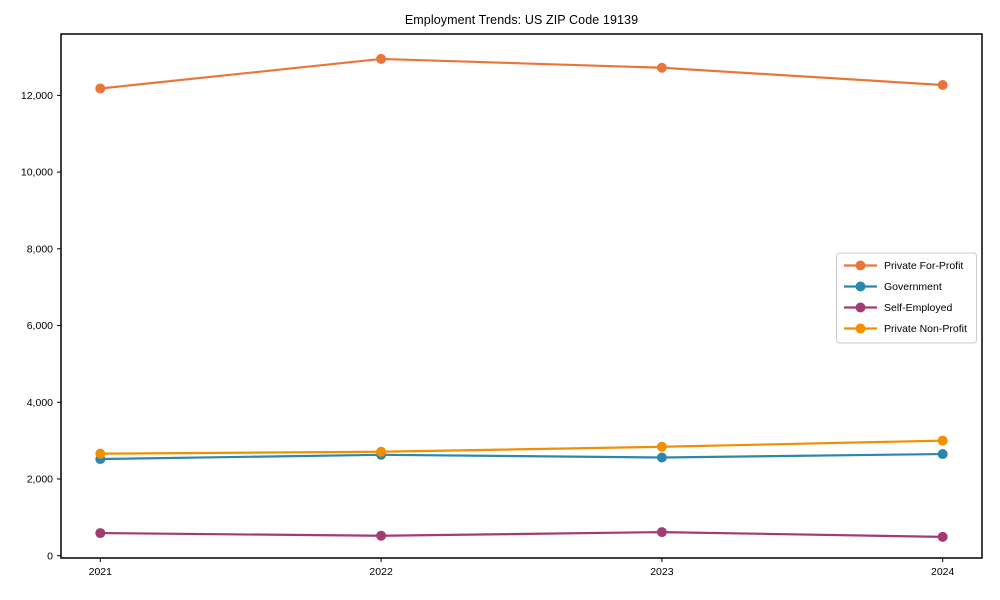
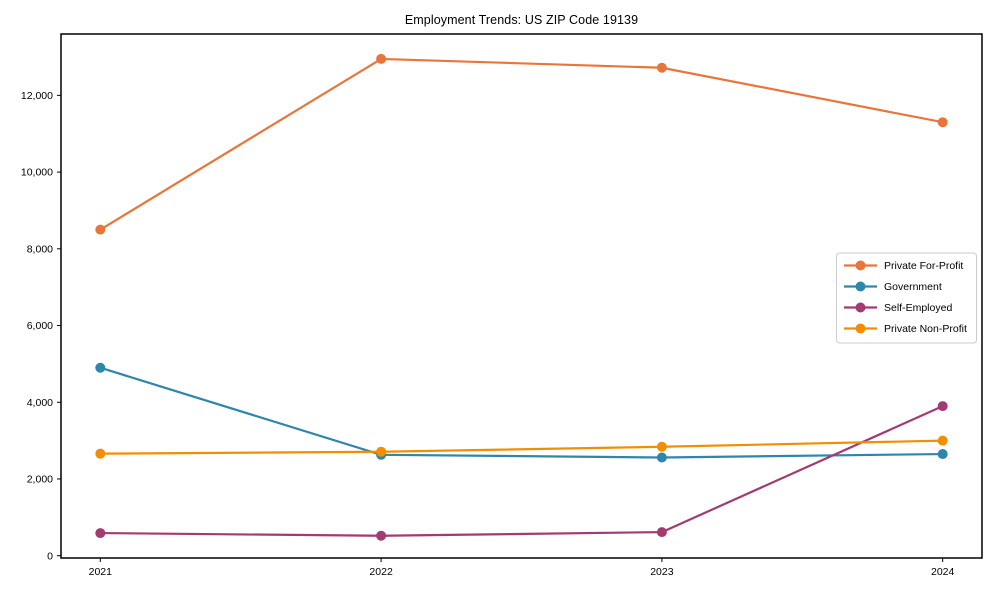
Private For-Profit/2021: 12200 -> 8500
Government/2021: 2500 -> 4900
Private For-Profit/2024: 12300 -> 11300
Self-Employed/2024: 500 -> 3900
